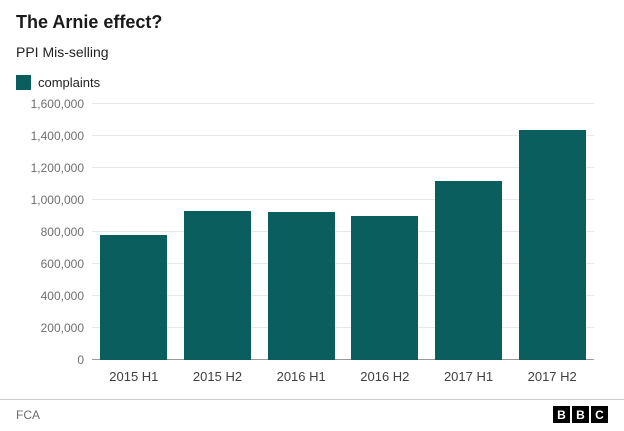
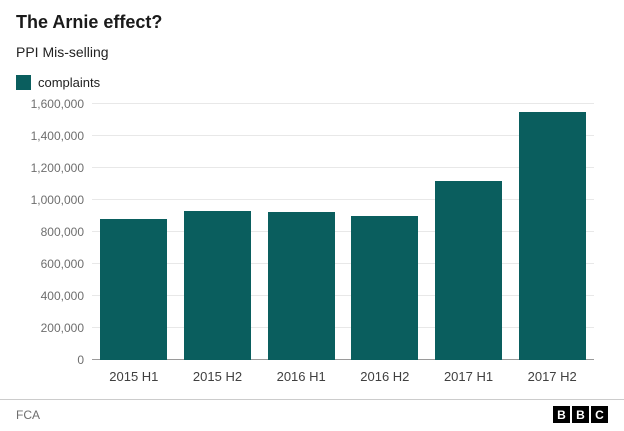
2015 H1: 780000 -> 880000
2017 H2: 1440000 -> 1550000
